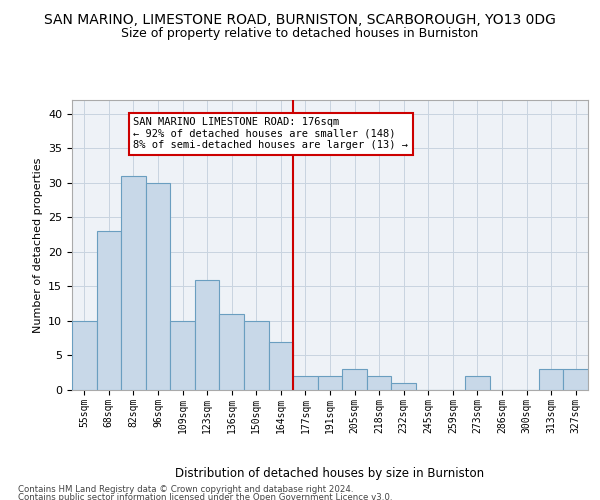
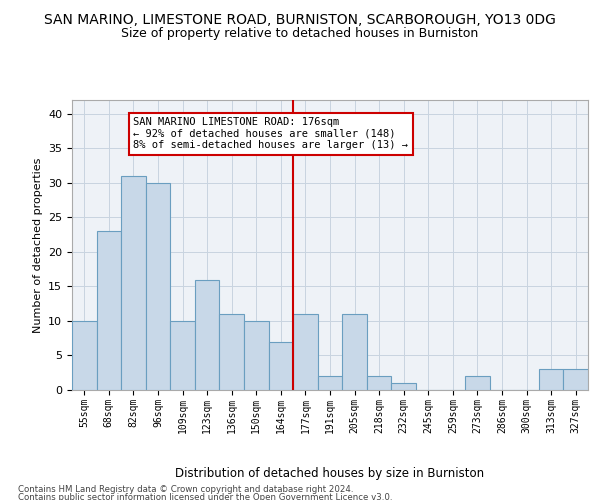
177sqm: 2 -> 11
205sqm: 3 -> 11
